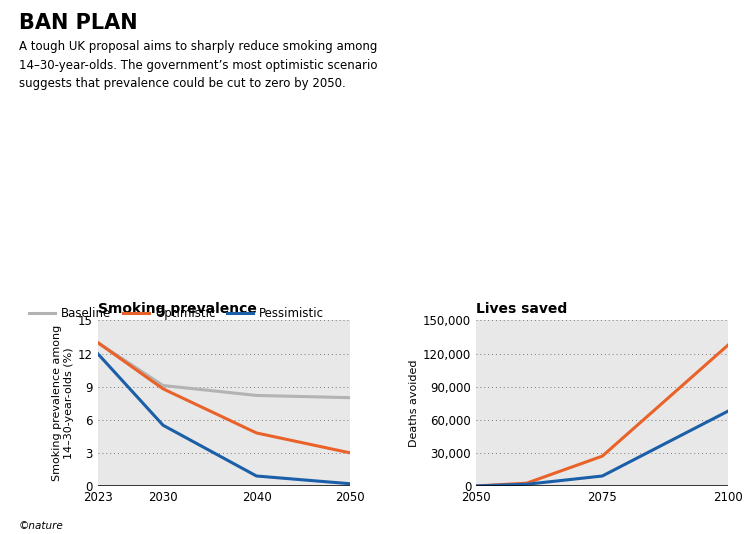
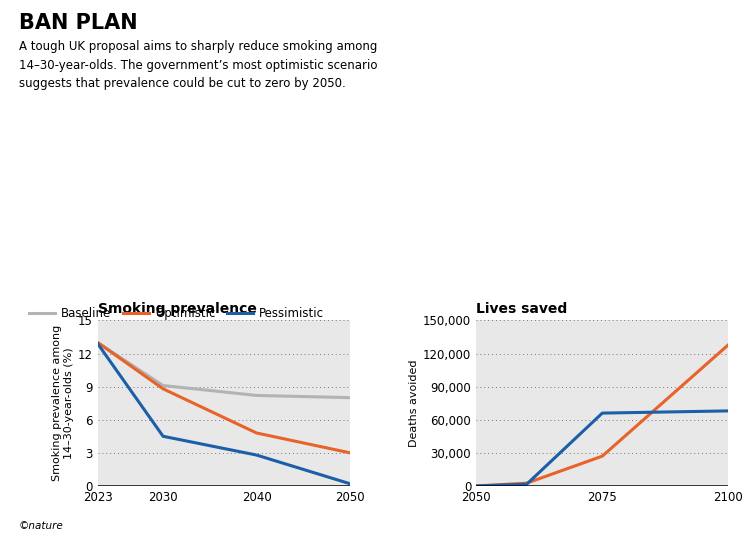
Pessimistic/2023: 12.0 -> 12.9
Pessimistic/2030: 5.5 -> 4.5
Pessimistic/2040: 0.9 -> 2.8
Lives saved/Pessimistic/2075: 9,000 -> 66,000
